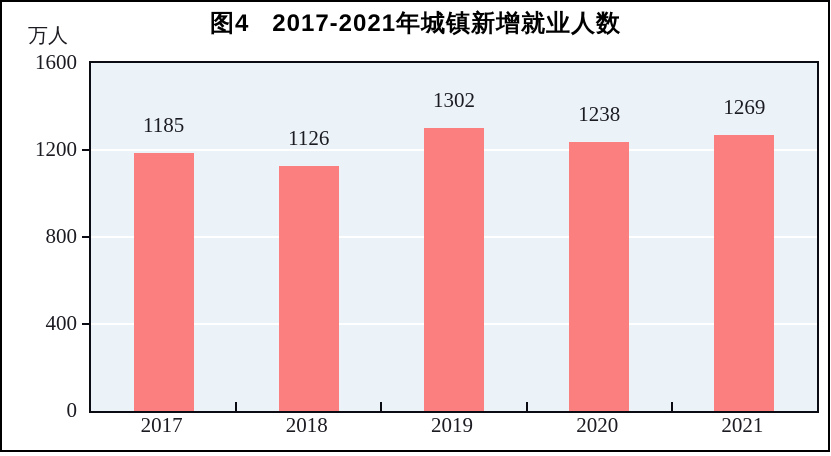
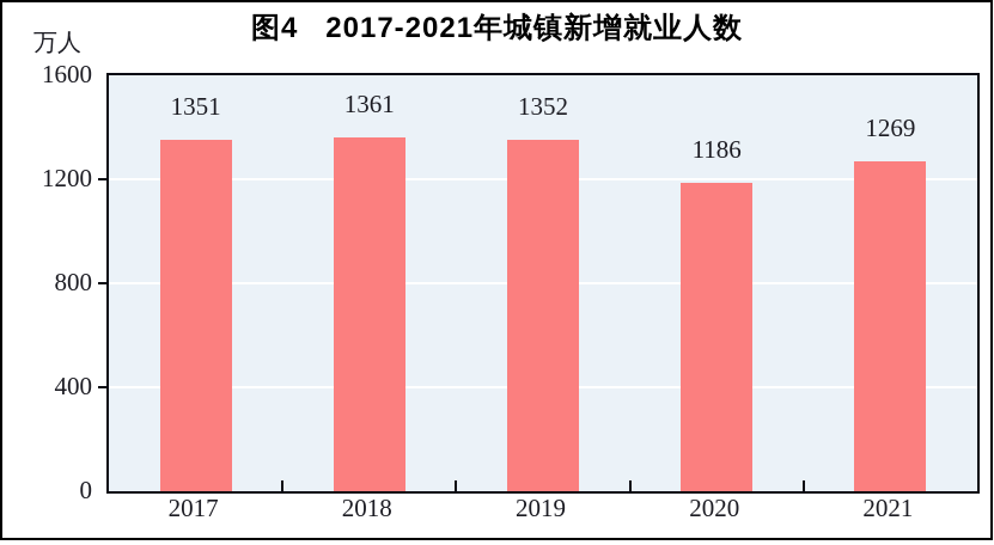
2017: 1185 -> 1351
2018: 1126 -> 1361
2019: 1302 -> 1352
2020: 1238 -> 1186
